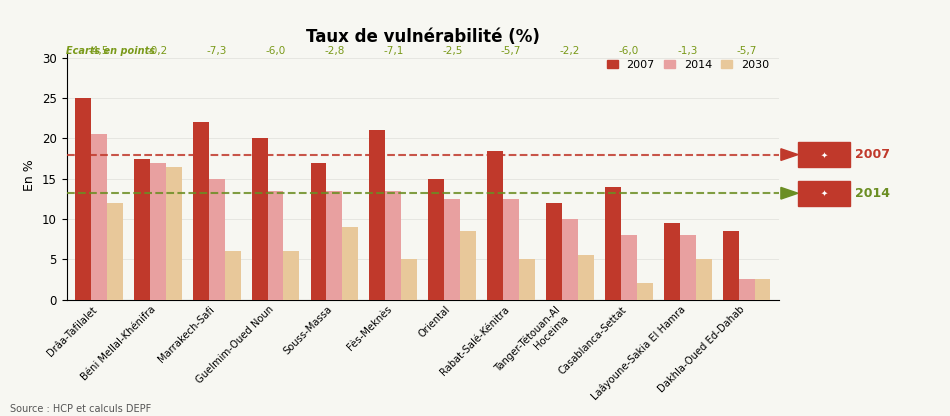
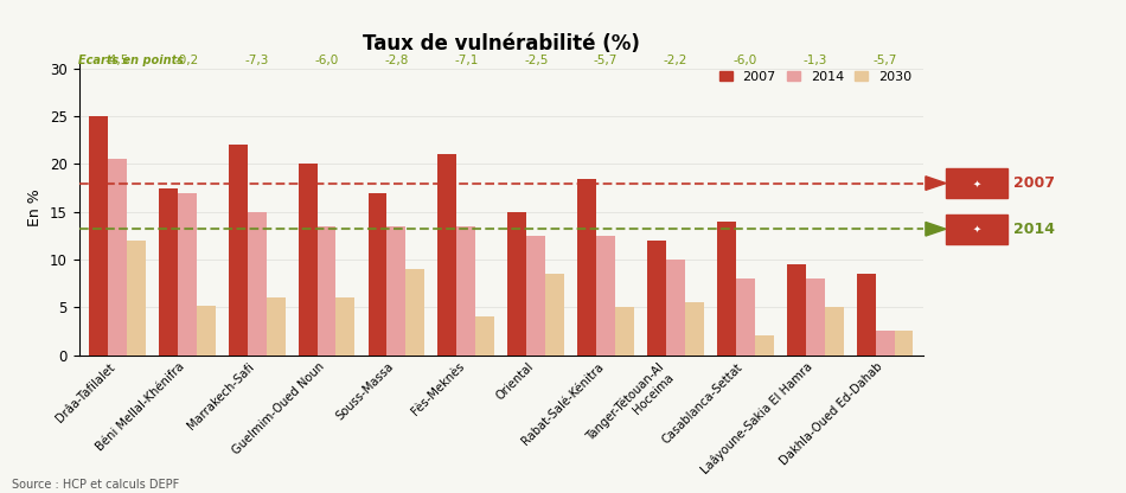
2030/Béni Mellal-Khénifra: 16.5 -> 5.2
2030/Fès-Meknès: 5.0 -> 4.0
